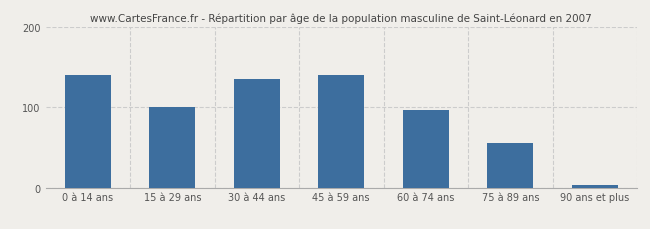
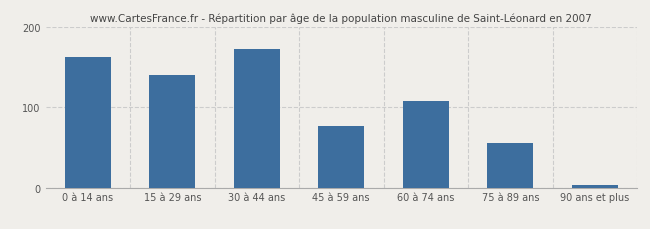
0 à 14 ans: 140 -> 162
15 à 29 ans: 100 -> 140
30 à 44 ans: 135 -> 172
45 à 59 ans: 140 -> 76
60 à 74 ans: 96 -> 108
